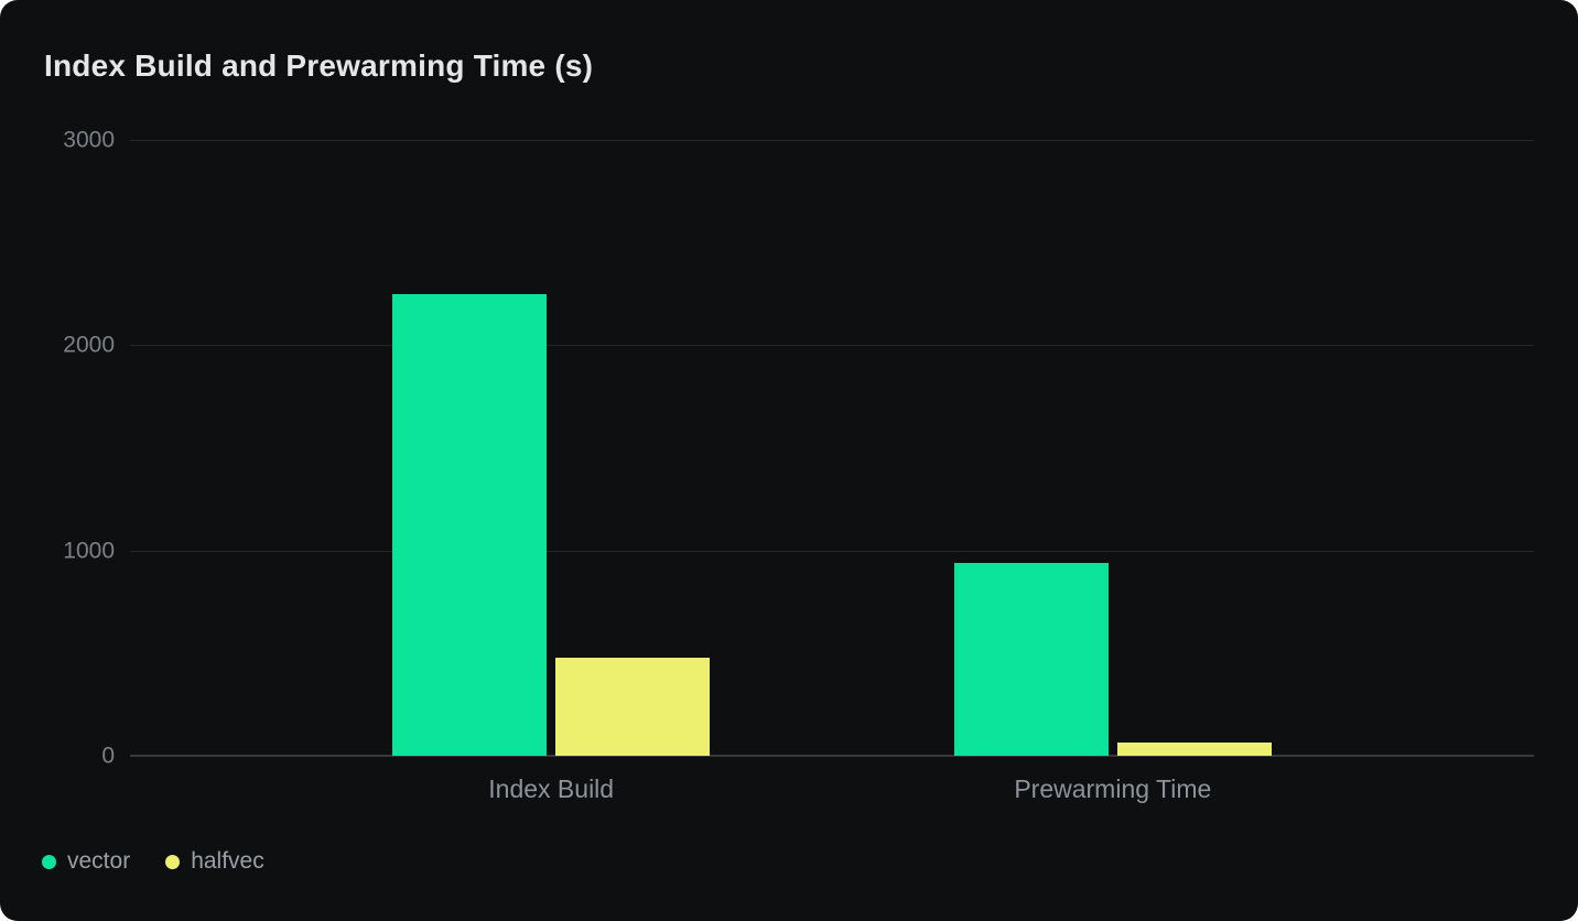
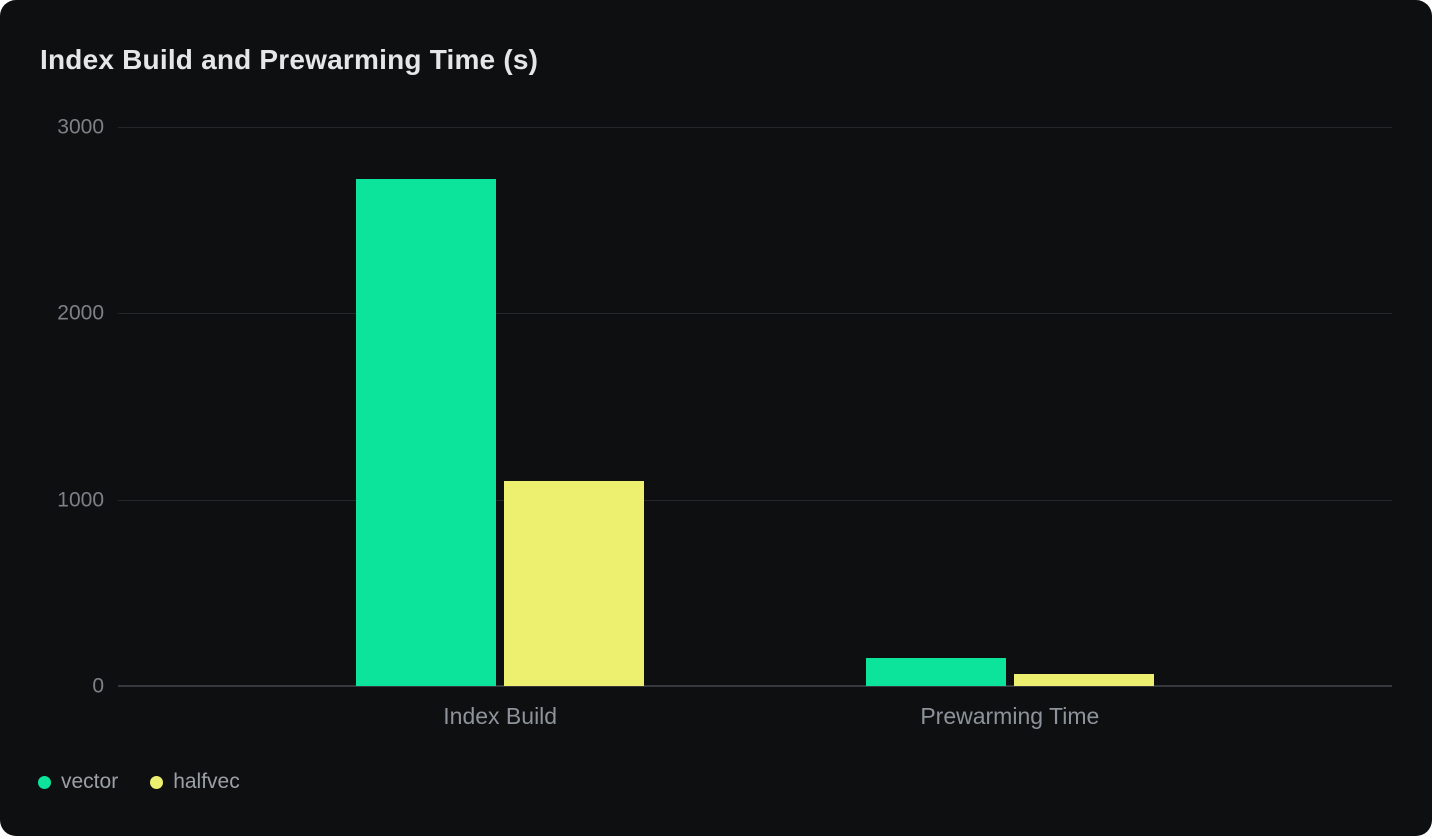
vector/Index Build: 2250 -> 2720
halfvec/Index Build: 480 -> 1100
vector/Prewarming Time: 940 -> 150
